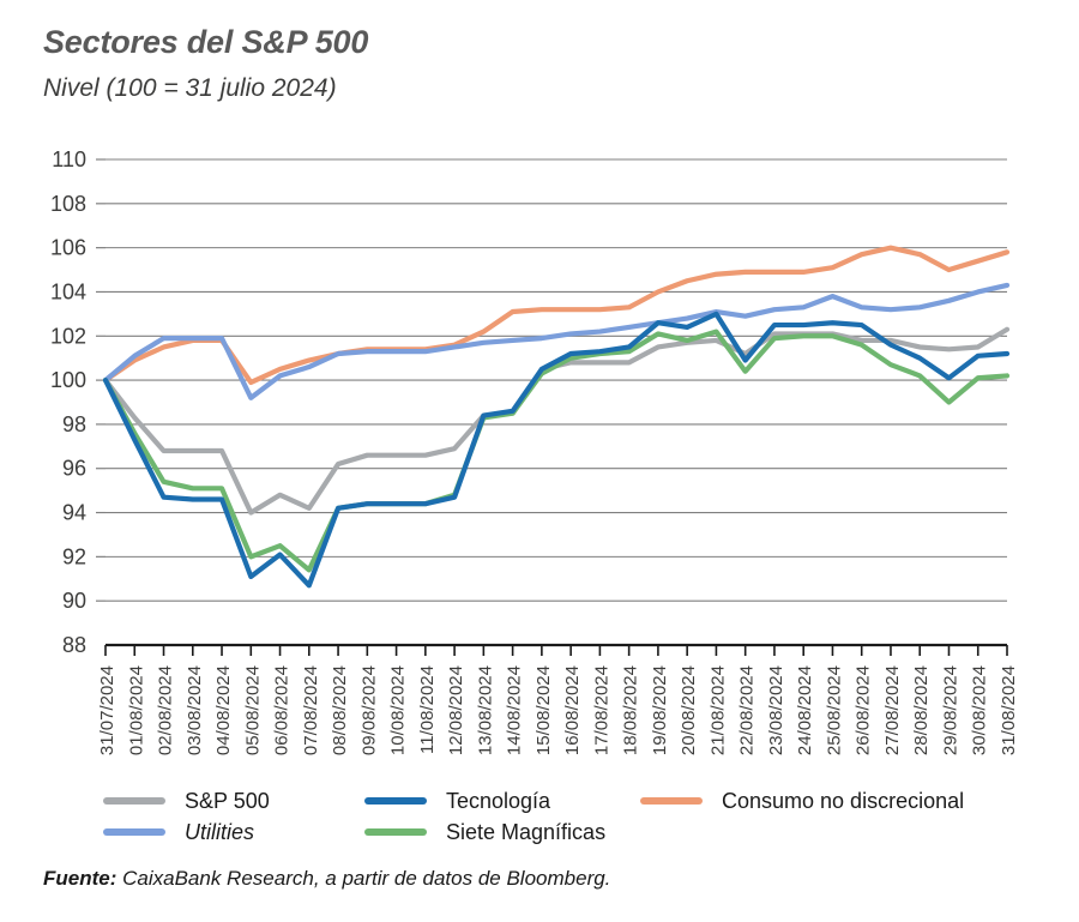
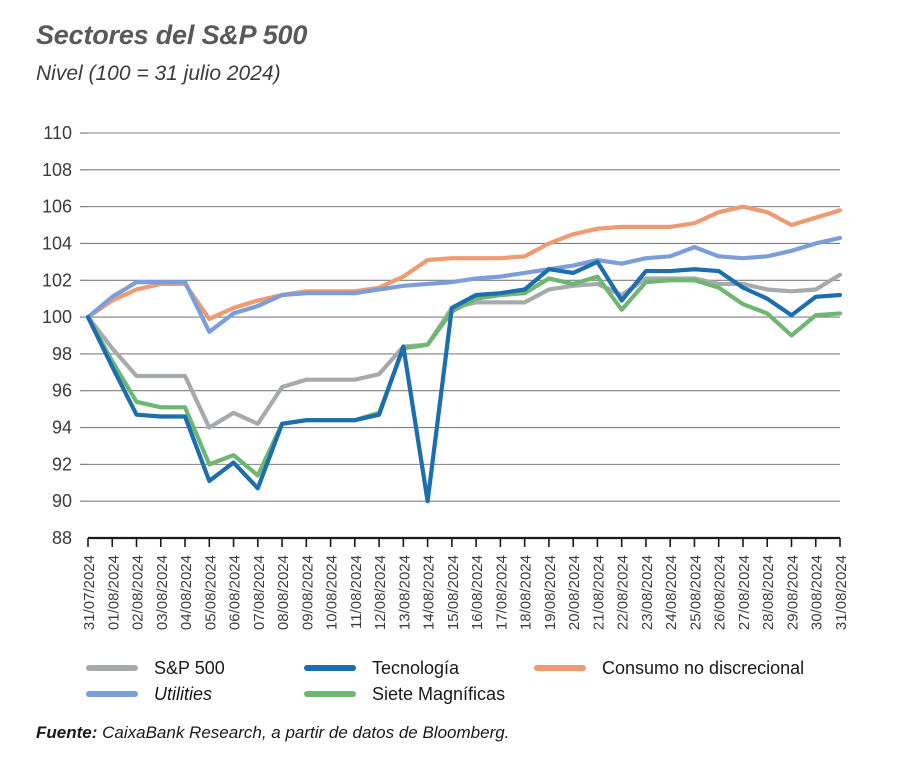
Tecnología/14/08/2024: 98.6 -> 90.0
